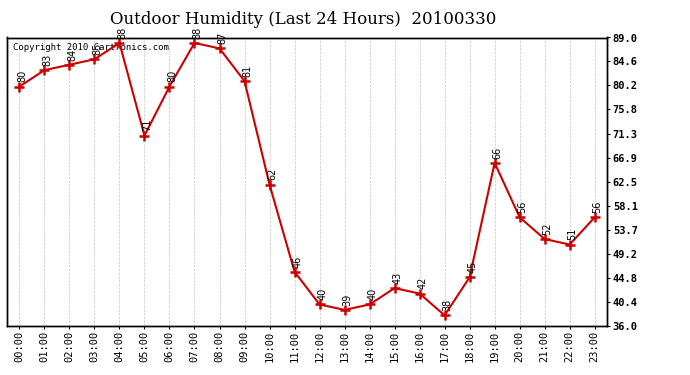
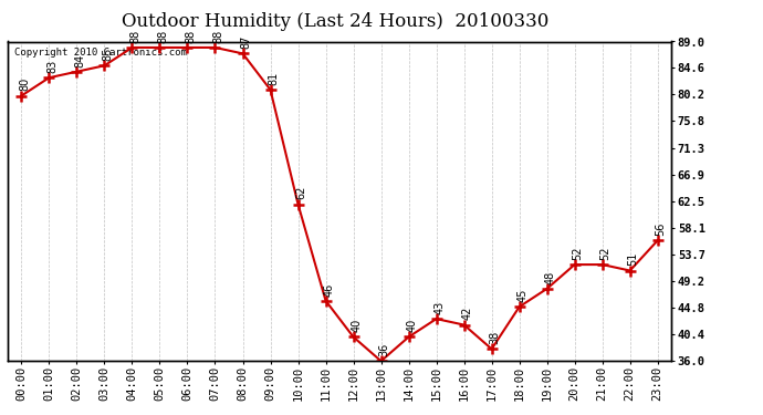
05:00: 71 -> 88
06:00: 80 -> 88
13:00: 39 -> 36
19:00: 66 -> 48
20:00: 56 -> 52
